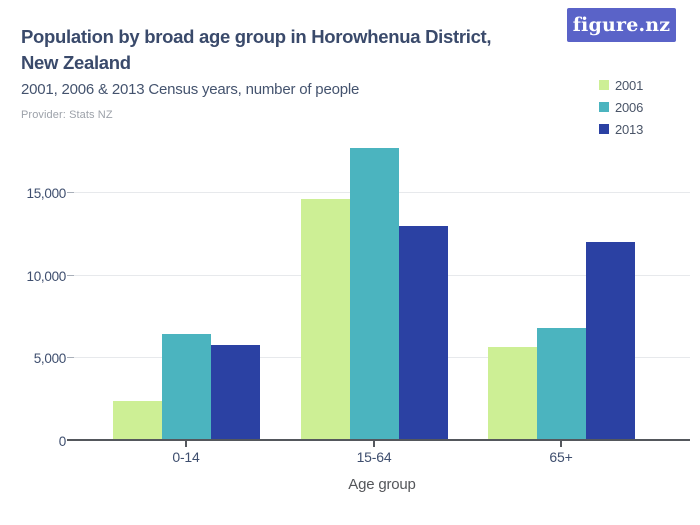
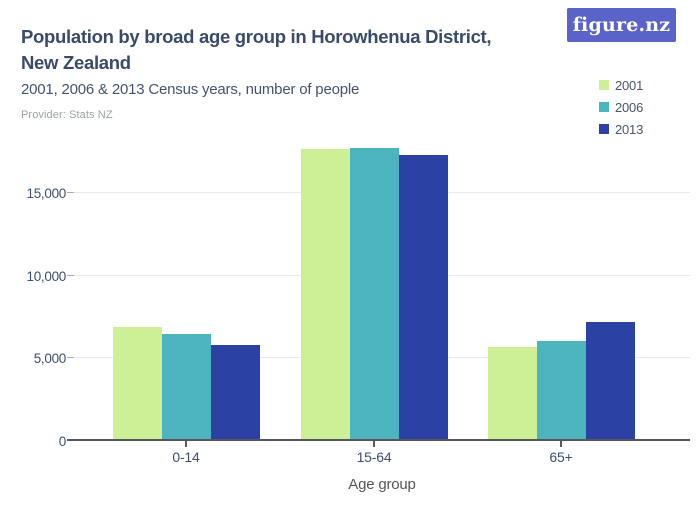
2001/0-14: 2300 -> 6800
2001/15-64: 14500 -> 17600
2013/15-64: 12900 -> 17200
2006/65+: 6700 -> 6000
2013/65+: 11900 -> 7100
